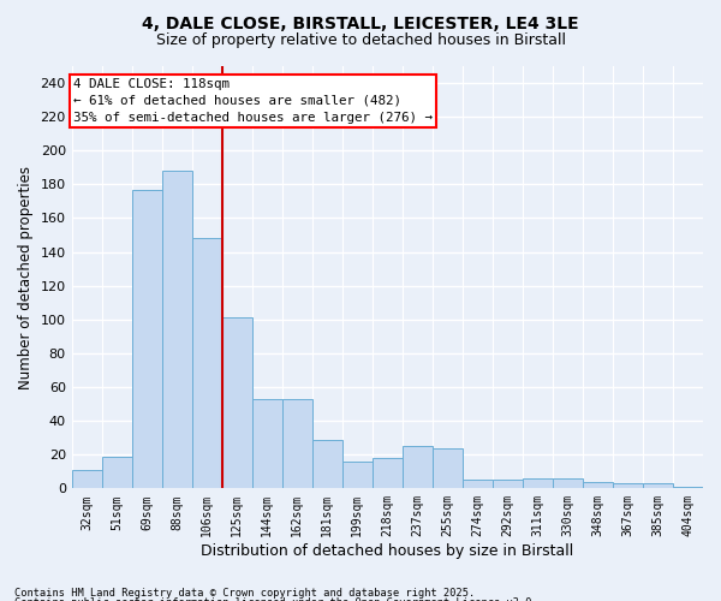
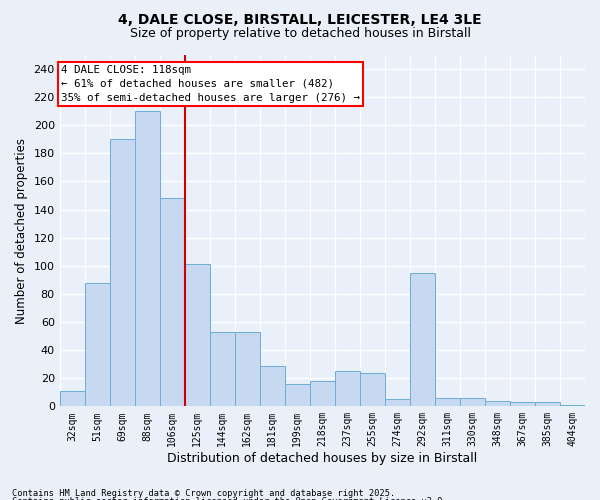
51sqm: 19 -> 88
69sqm: 177 -> 190
88sqm: 188 -> 210
292sqm: 5 -> 95
